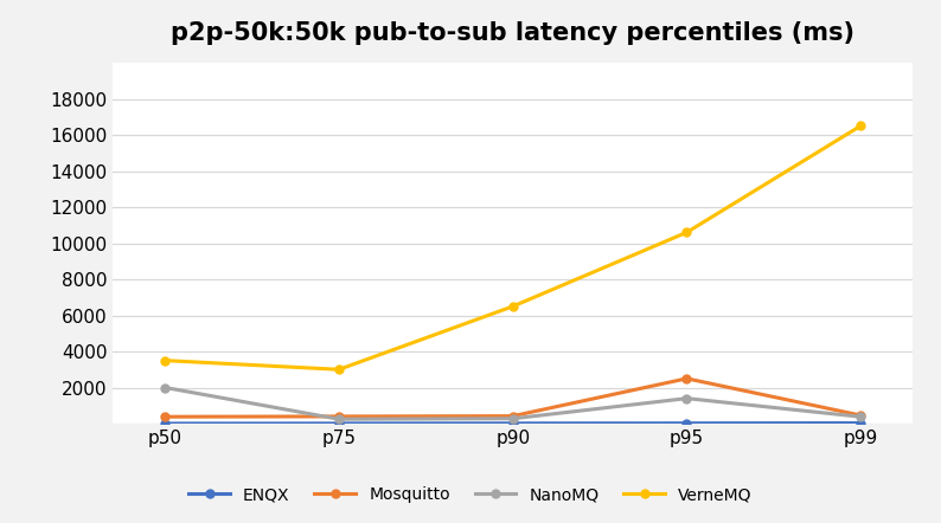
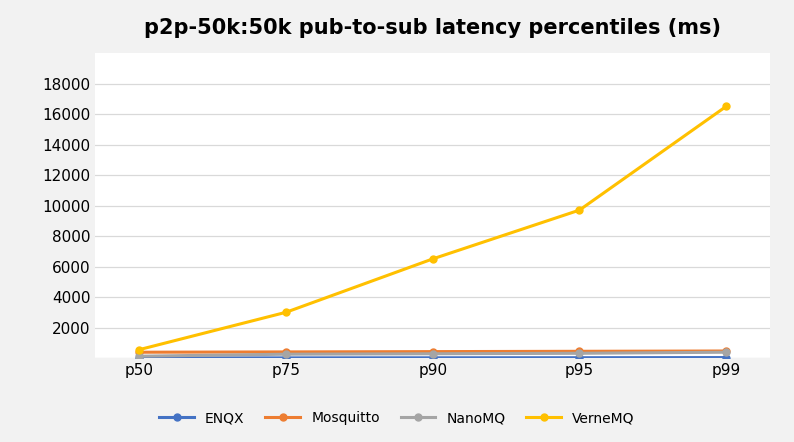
NanoMQ/p50: 2000 -> 100
VerneMQ/p50: 3500 -> 600
Mosquitto/p95: 2500 -> 400
NanoMQ/p95: 1400 -> 300
VerneMQ/p95: 10600 -> 9700
